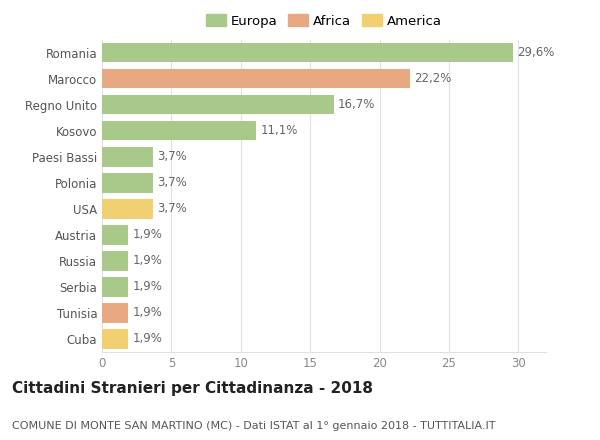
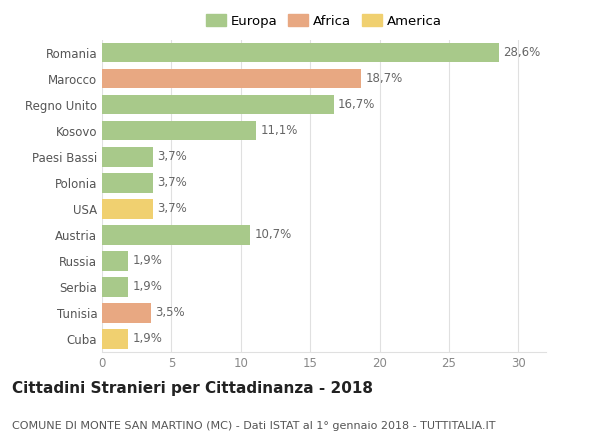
Romania: 29,6% -> 28,6%
Marocco: 22,2% -> 18,7%
Austria: 1,9% -> 10,7%
Tunisia: 1,9% -> 3,5%
